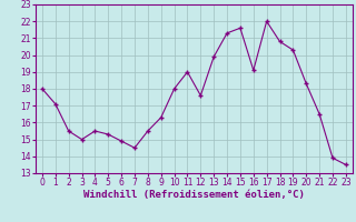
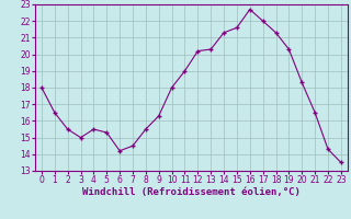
1: 17.1 -> 16.5
6: 14.9 -> 14.2
12: 17.6 -> 20.2
13: 19.9 -> 20.3
16: 19.1 -> 22.7
18: 20.8 -> 21.3
22: 13.9 -> 14.3
